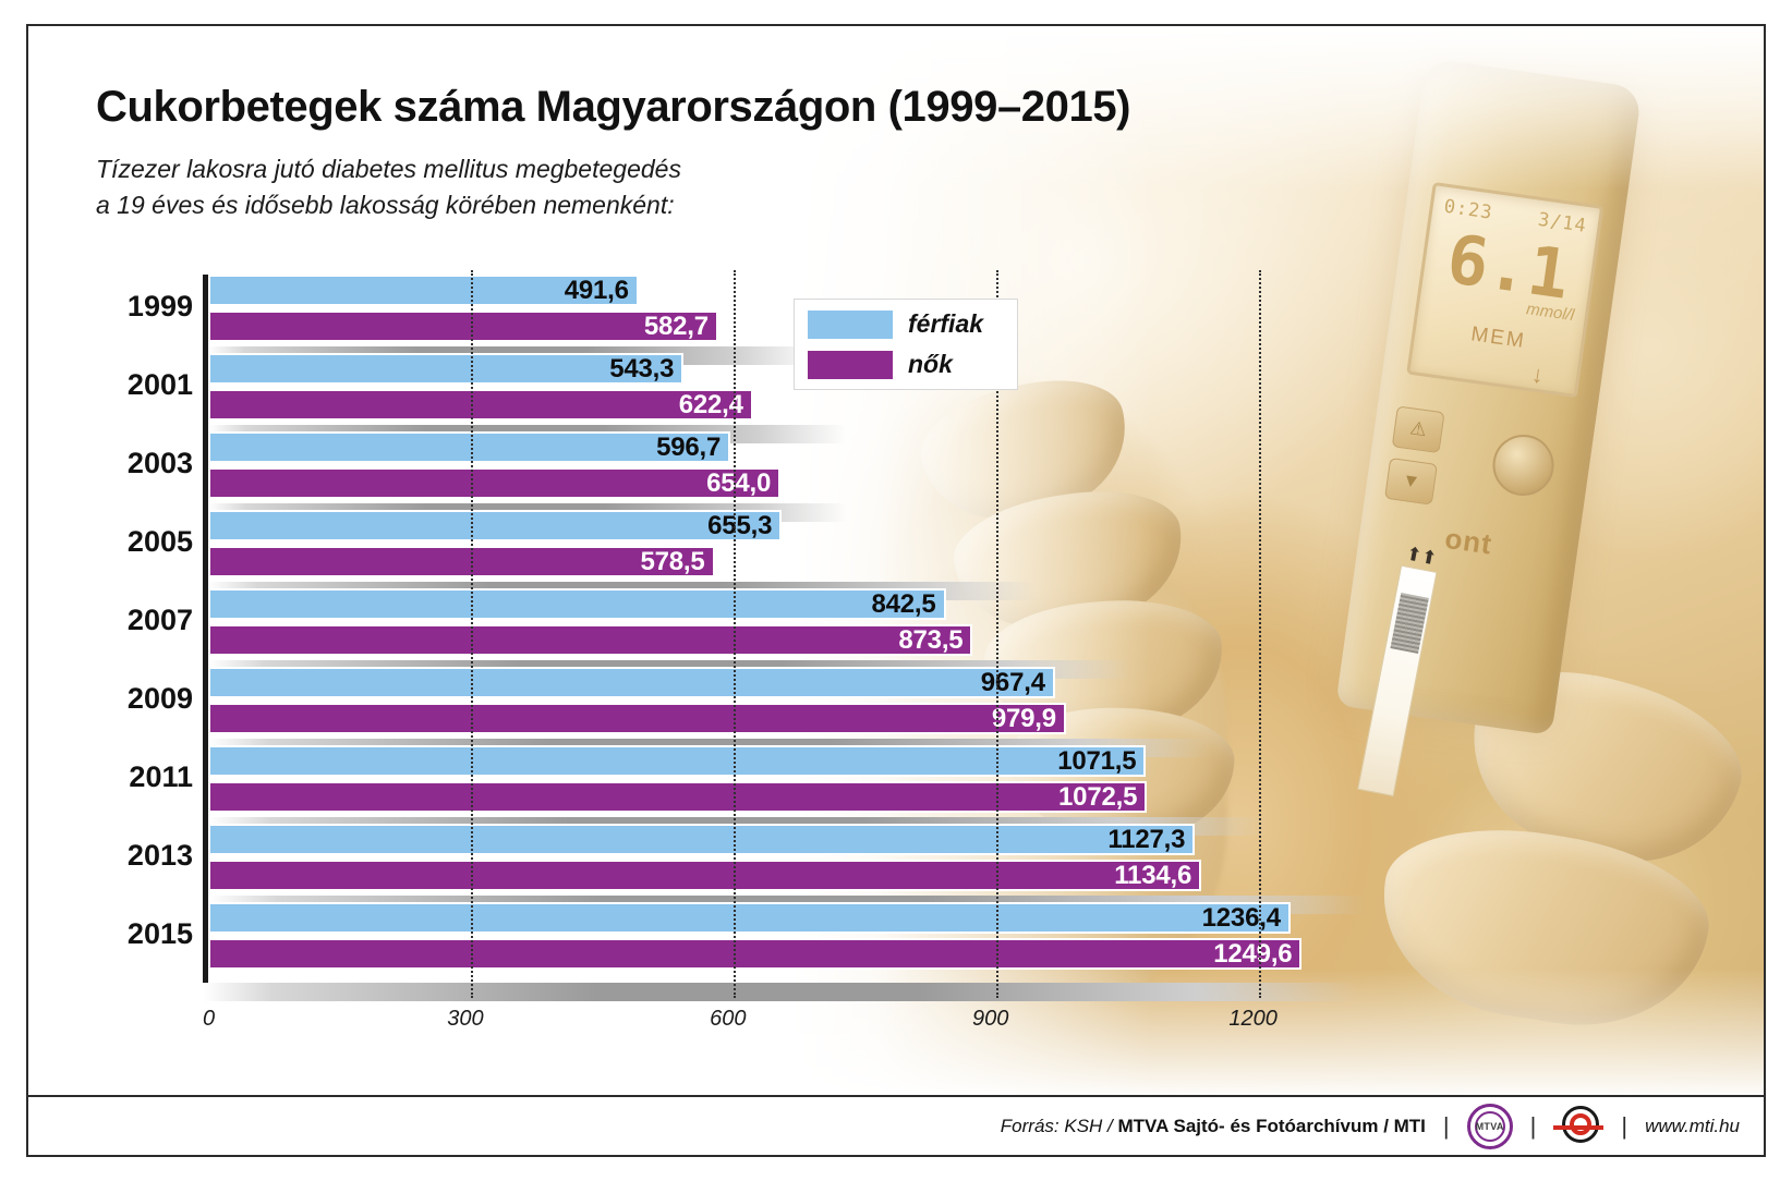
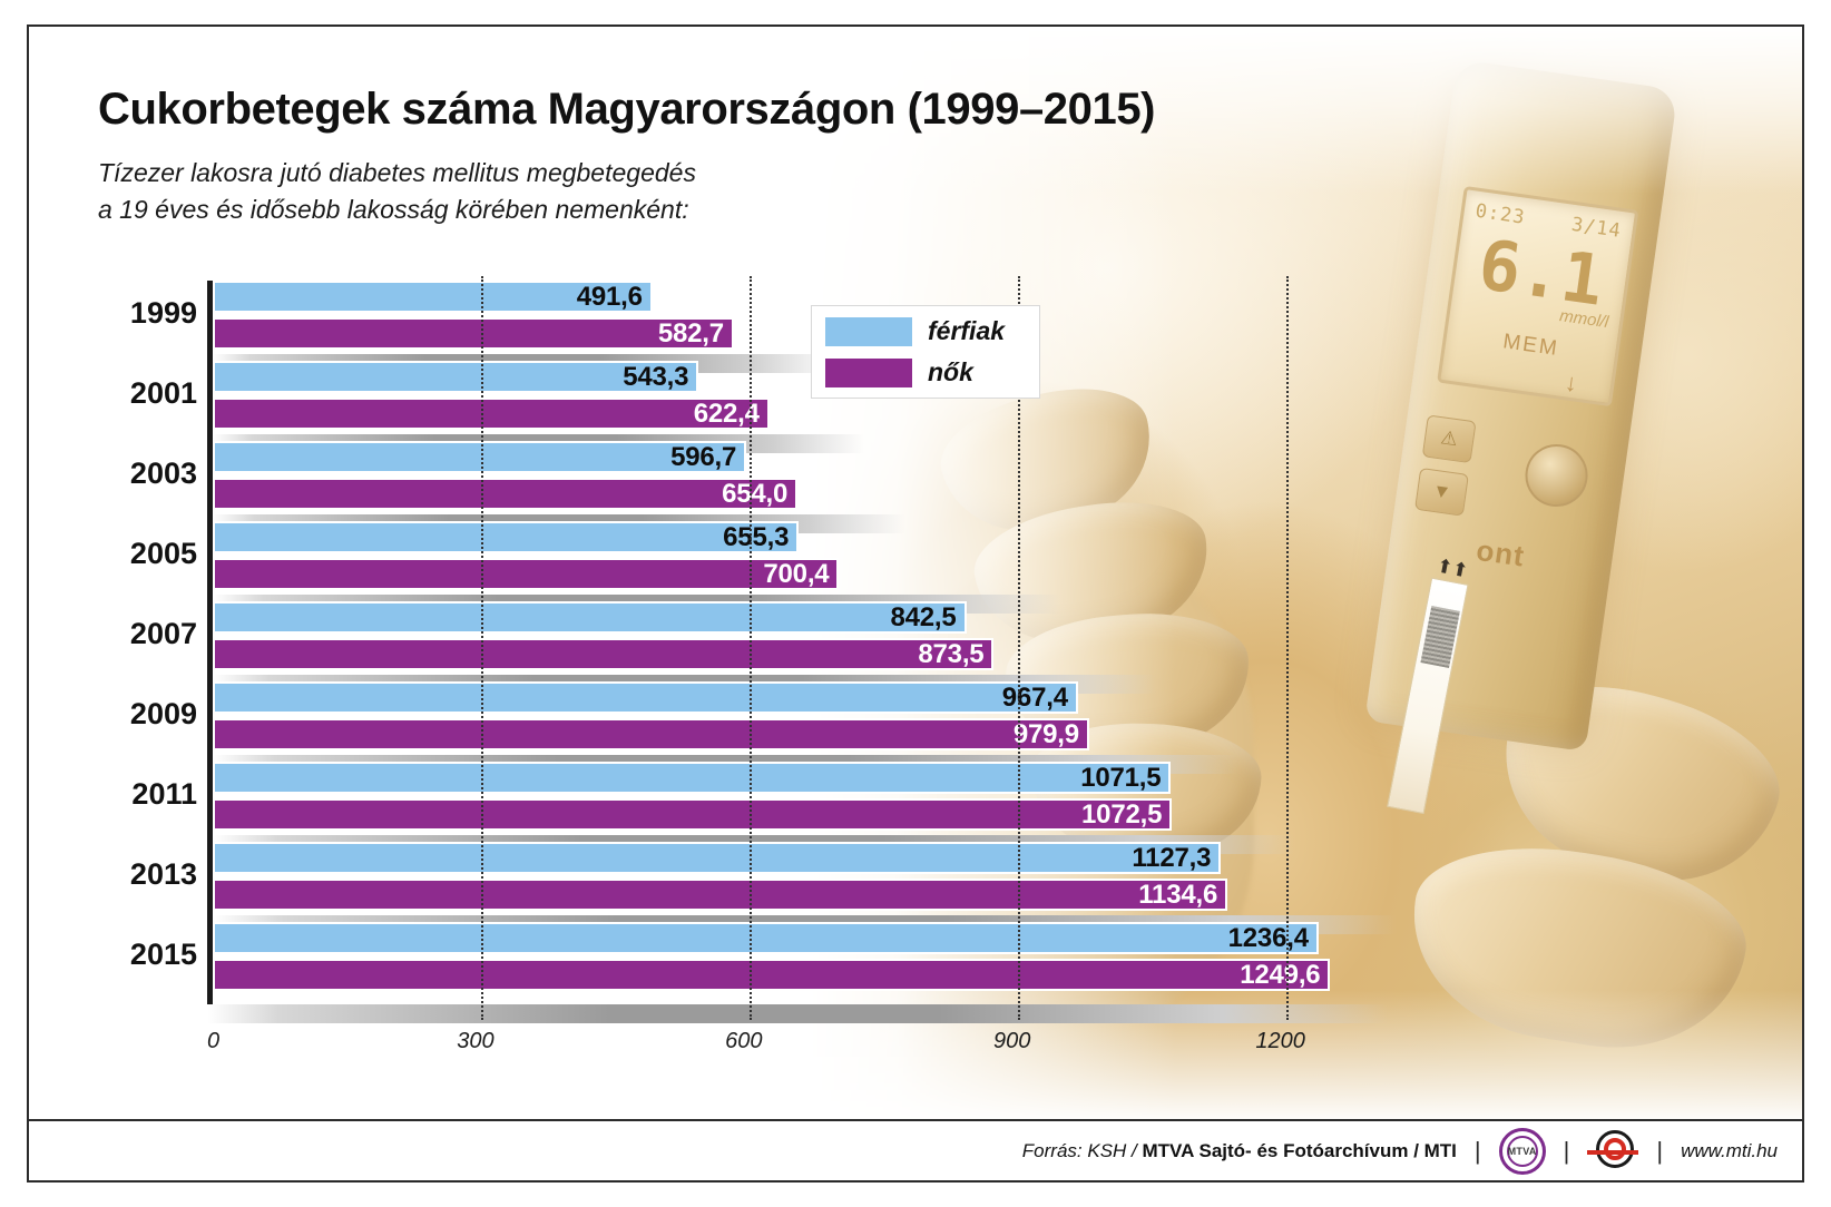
nők/2005: 578,5 -> 700,4
